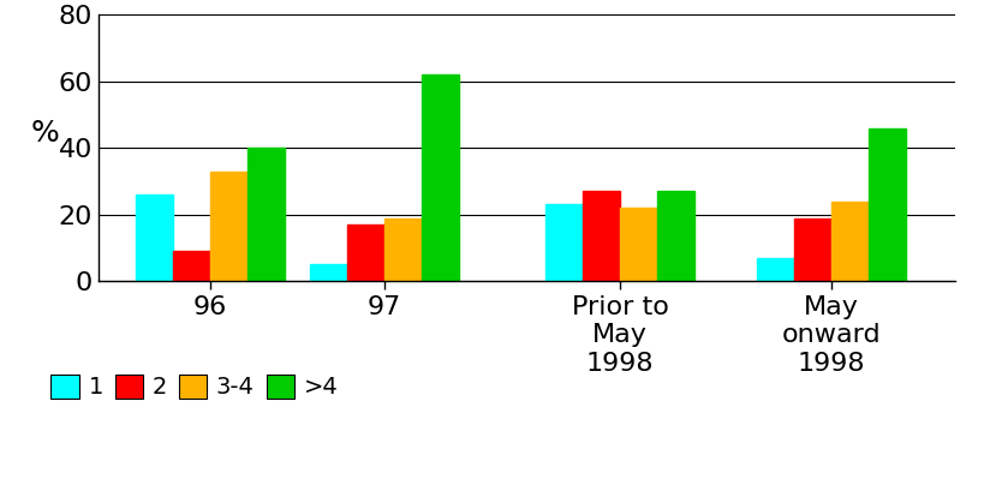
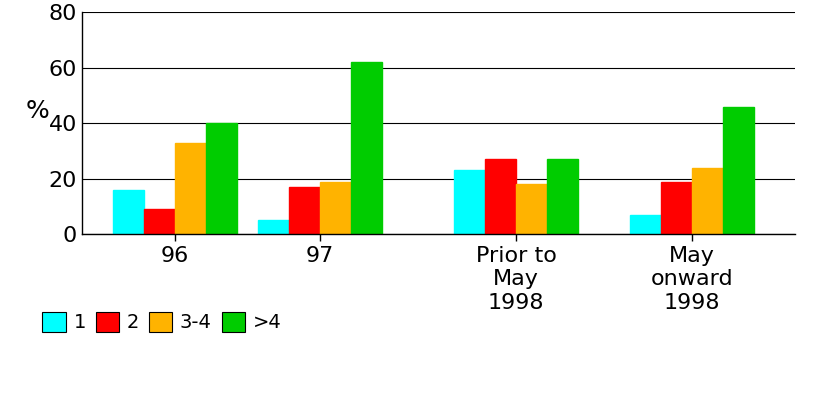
1/96: 26 -> 16
3-4/Prior to May 1998: 22 -> 18
